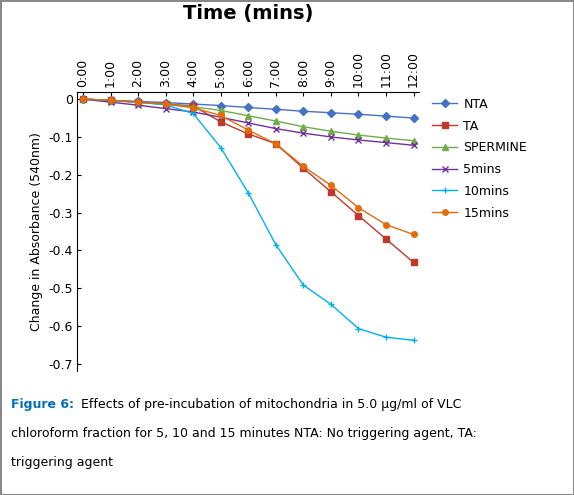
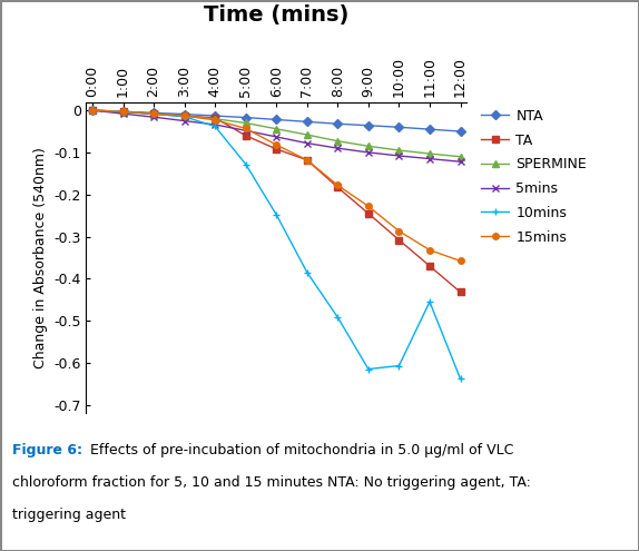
10mins/9:00: -0.543 -> -0.615
10mins/11:00: -0.630 -> -0.455
